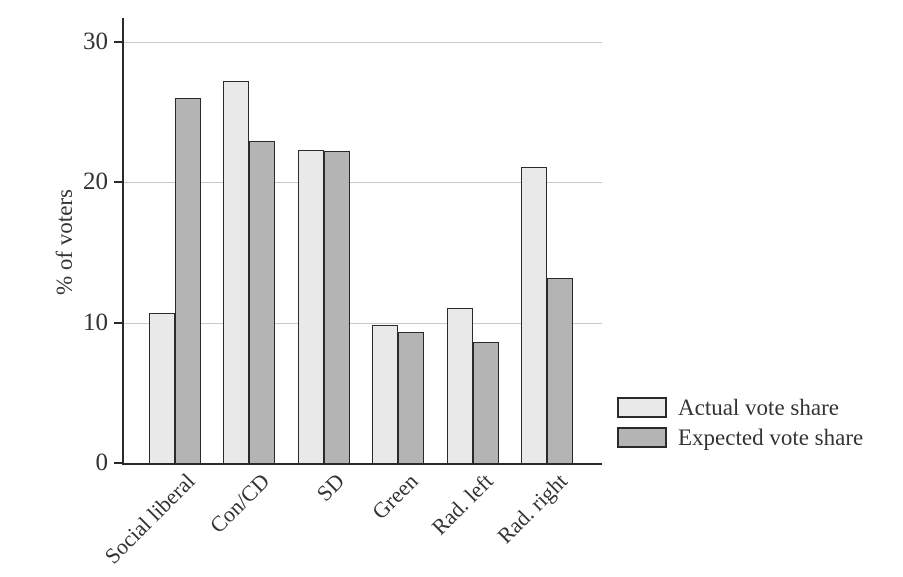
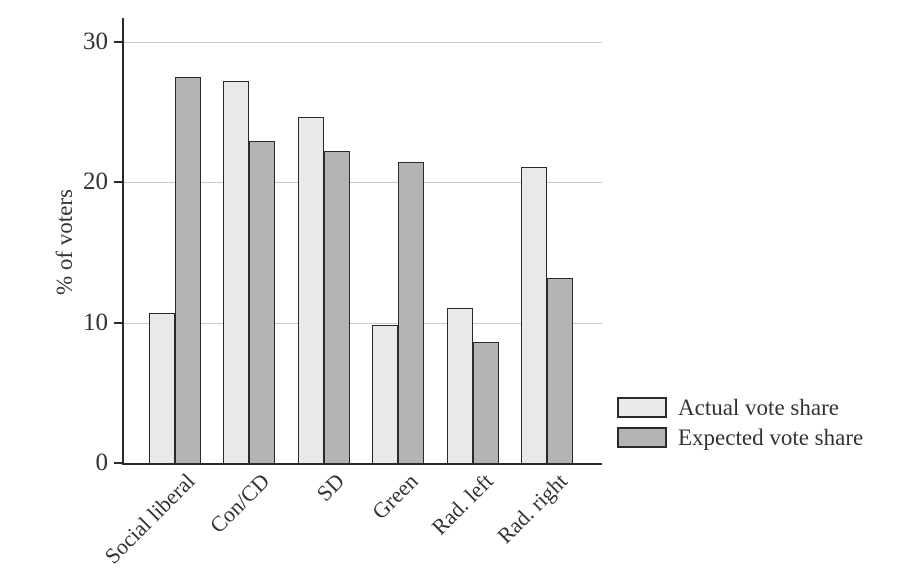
Expected vote share/Social liberal: 26.0 -> 27.5
Actual vote share/SD: 22.3 -> 24.6
Expected vote share/Green: 9.3 -> 21.4
